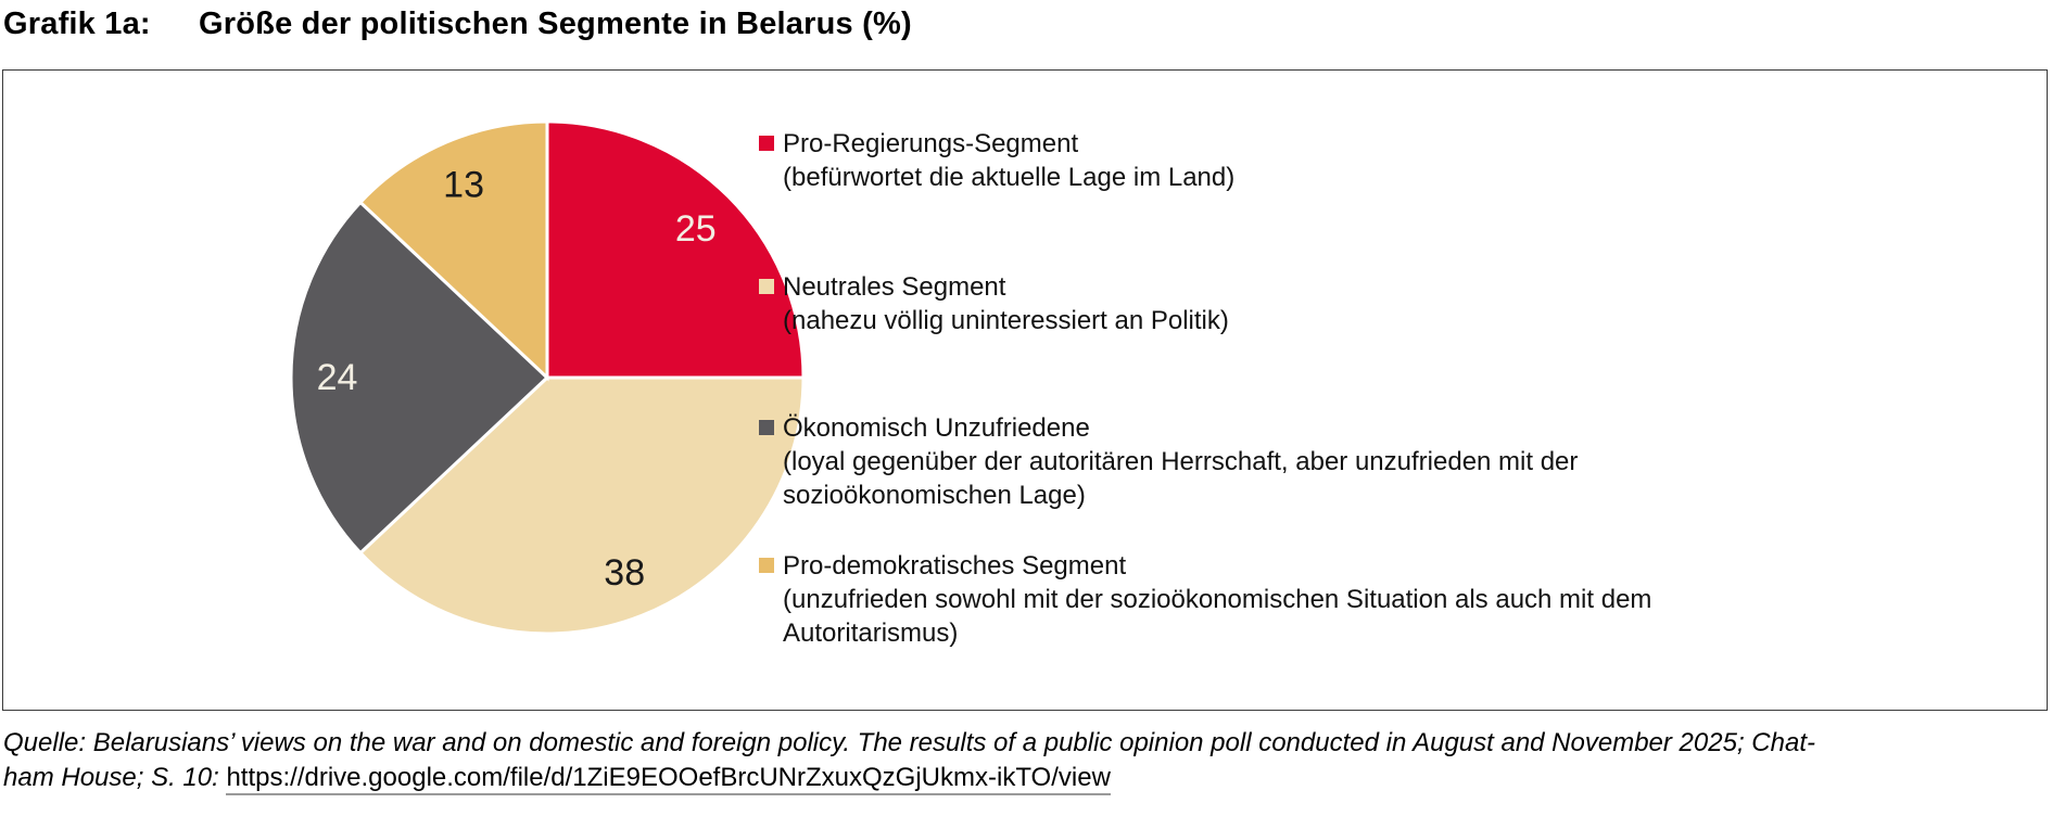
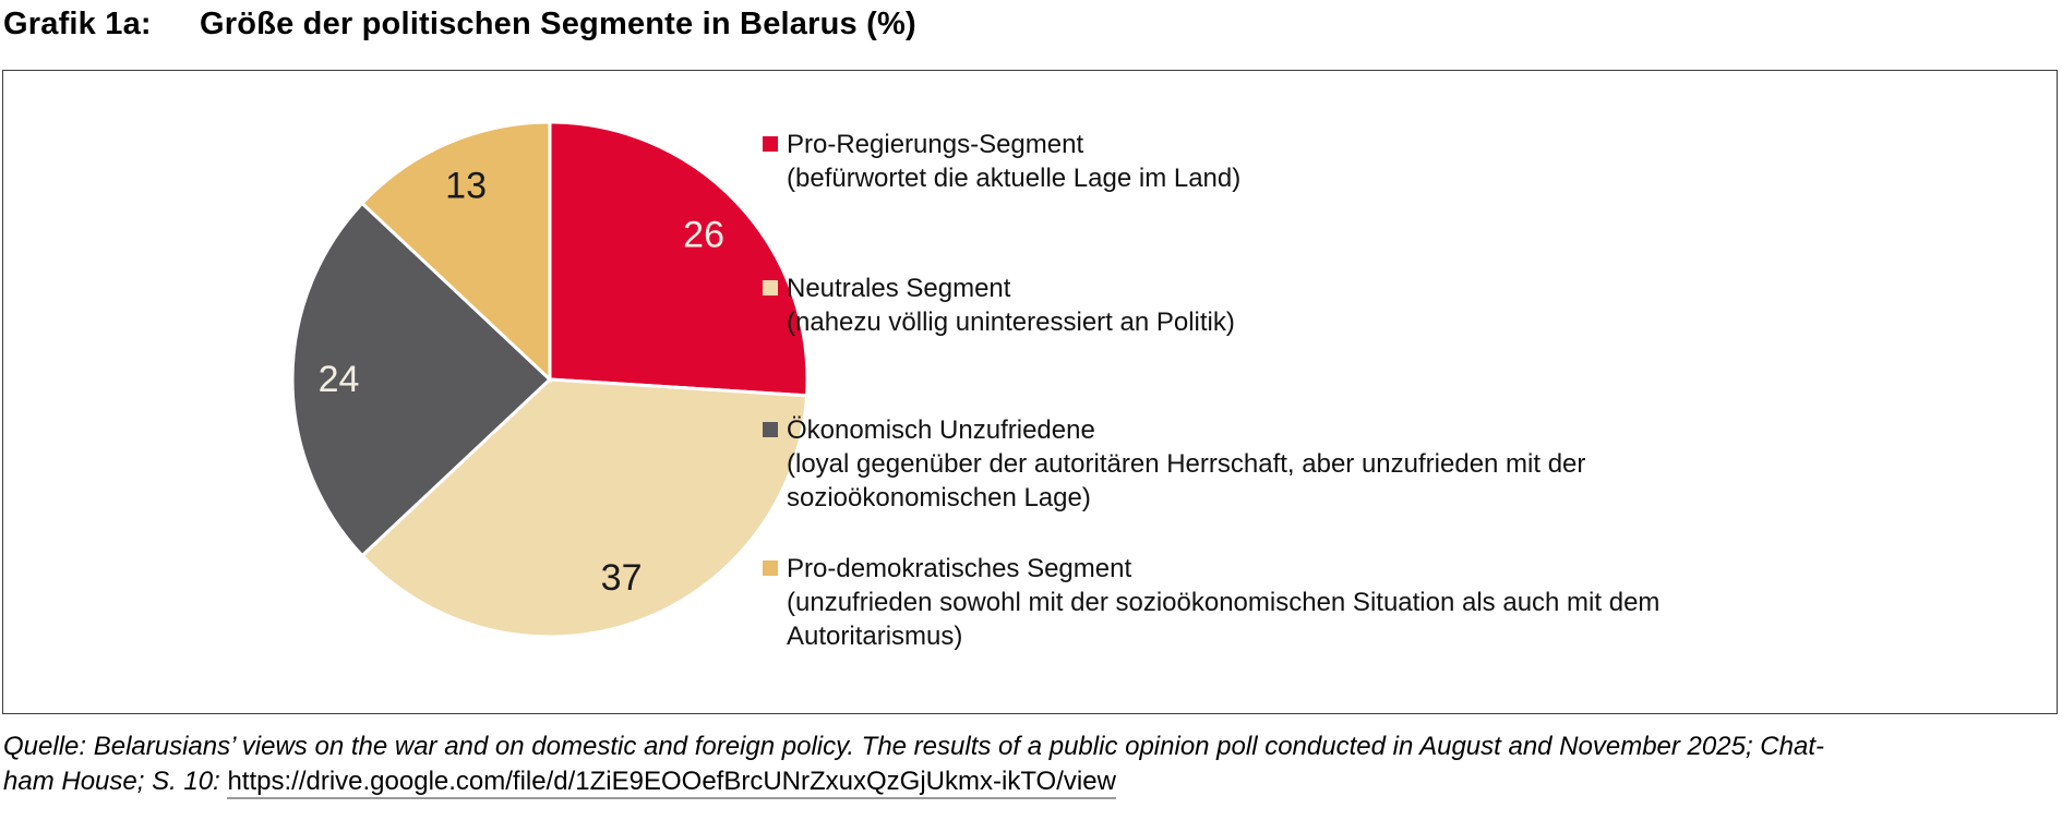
Pro-Regierungs-Segment: 25 -> 26
Neutrales Segment: 38 -> 37
